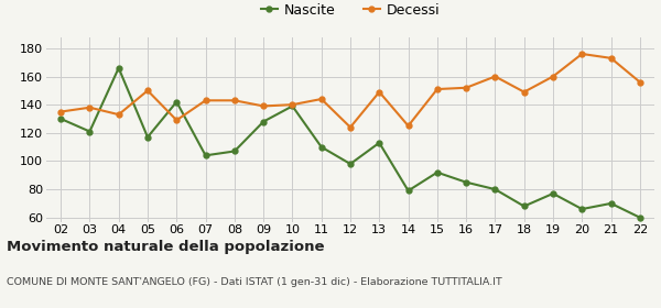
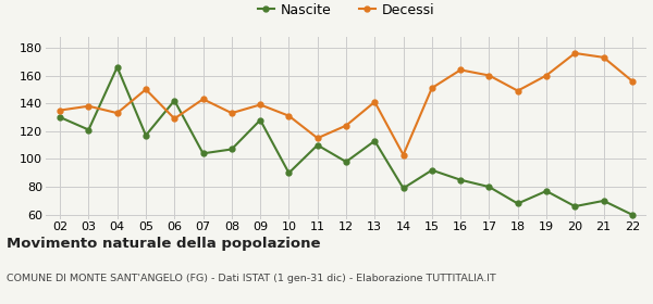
Decessi/08: 143 -> 133
Nascite/10: 139 -> 90
Decessi/10: 140 -> 131
Decessi/11: 144 -> 115
Decessi/13: 149 -> 141
Decessi/14: 125 -> 103
Decessi/16: 152 -> 164
